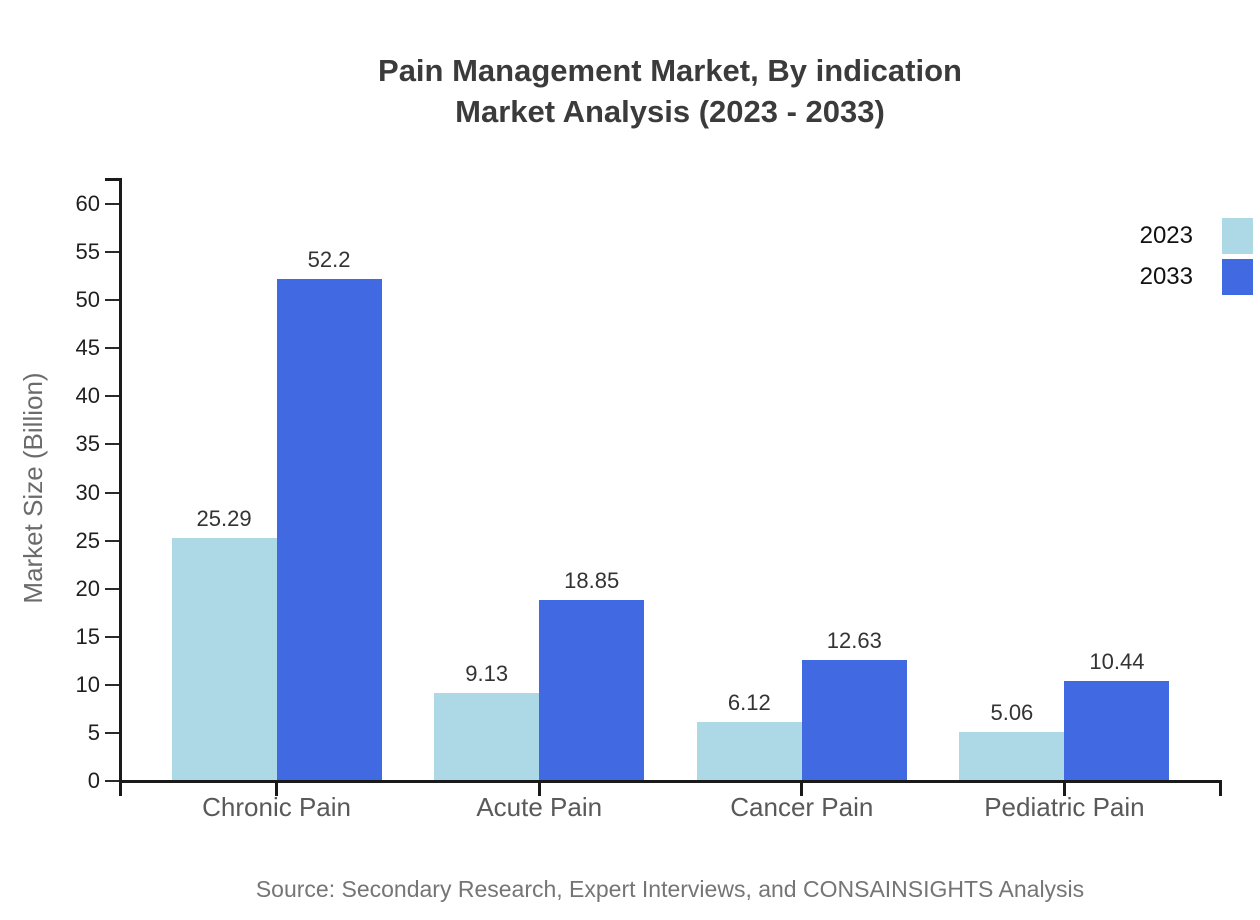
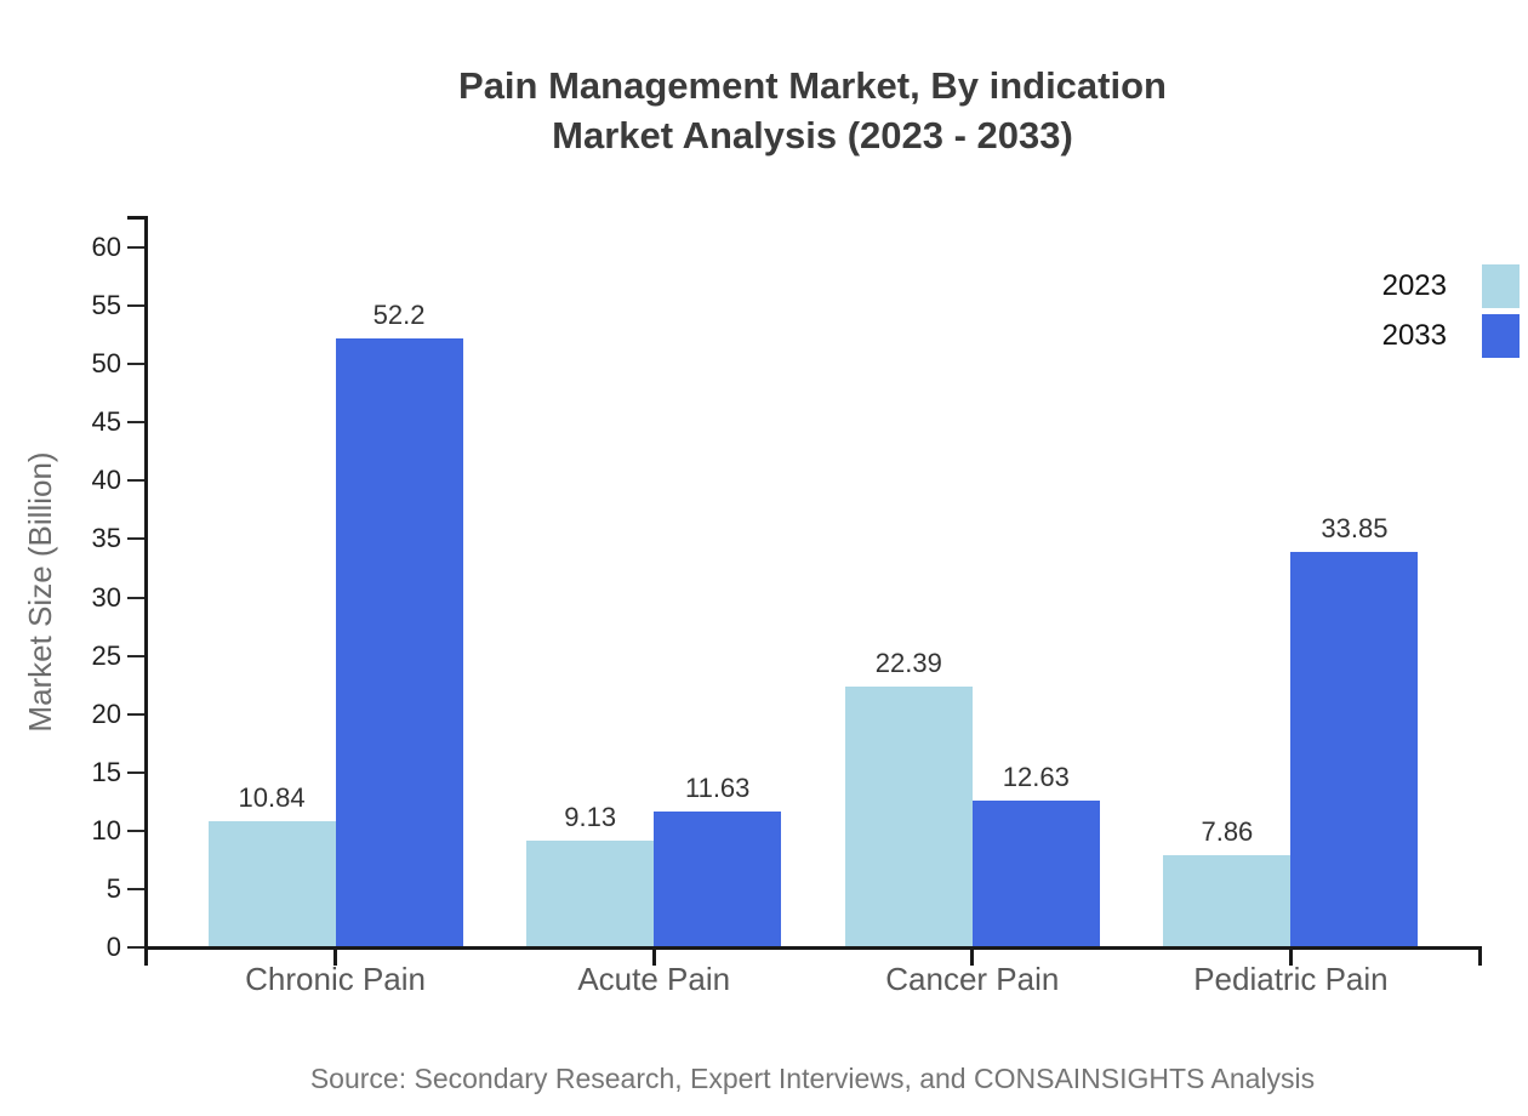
2023/Chronic Pain: 25.29 -> 10.84
2033/Acute Pain: 18.85 -> 11.63
2023/Cancer Pain: 6.12 -> 22.39
2023/Pediatric Pain: 5.06 -> 7.86
2033/Pediatric Pain: 10.44 -> 33.85
